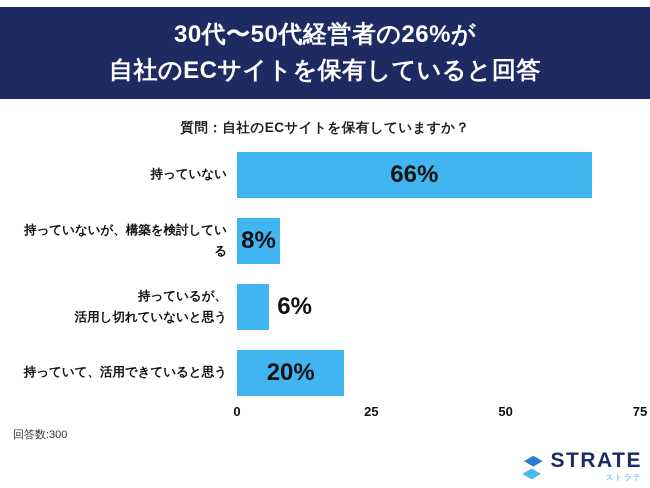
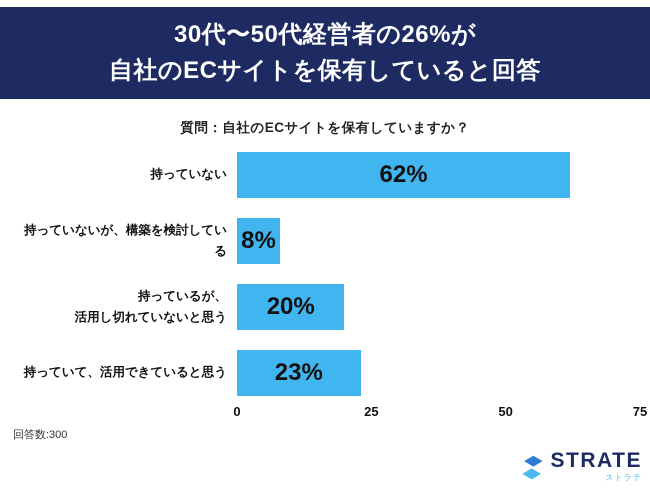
持っていない: 66% -> 62%
持っているが、 活用し切れていないと思う: 6% -> 20%
持っていて、活用できていると思う: 20% -> 23%
